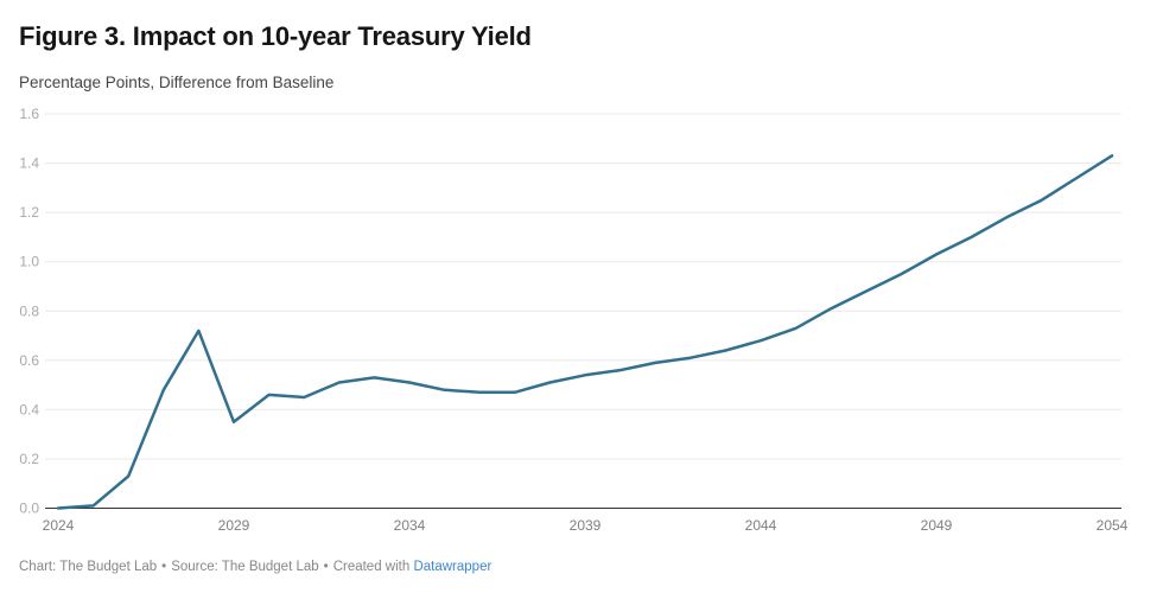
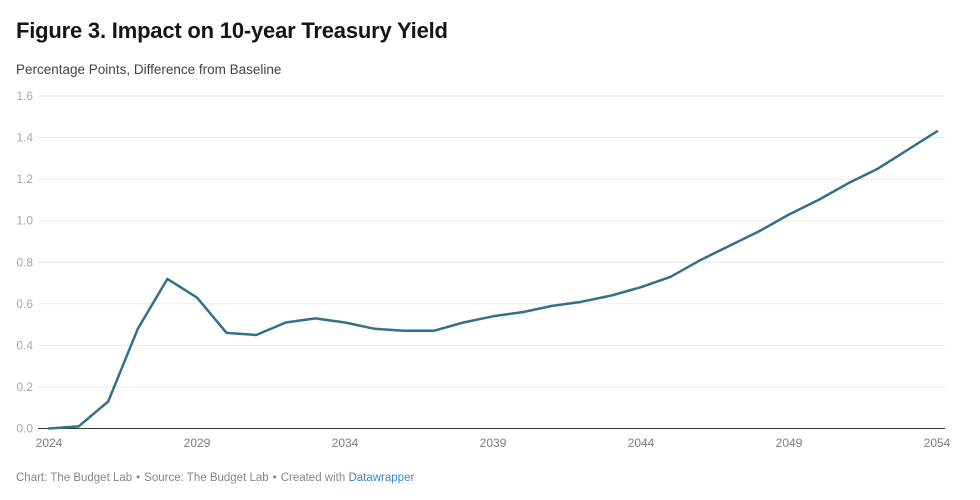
2029: 0.35 -> 0.63
